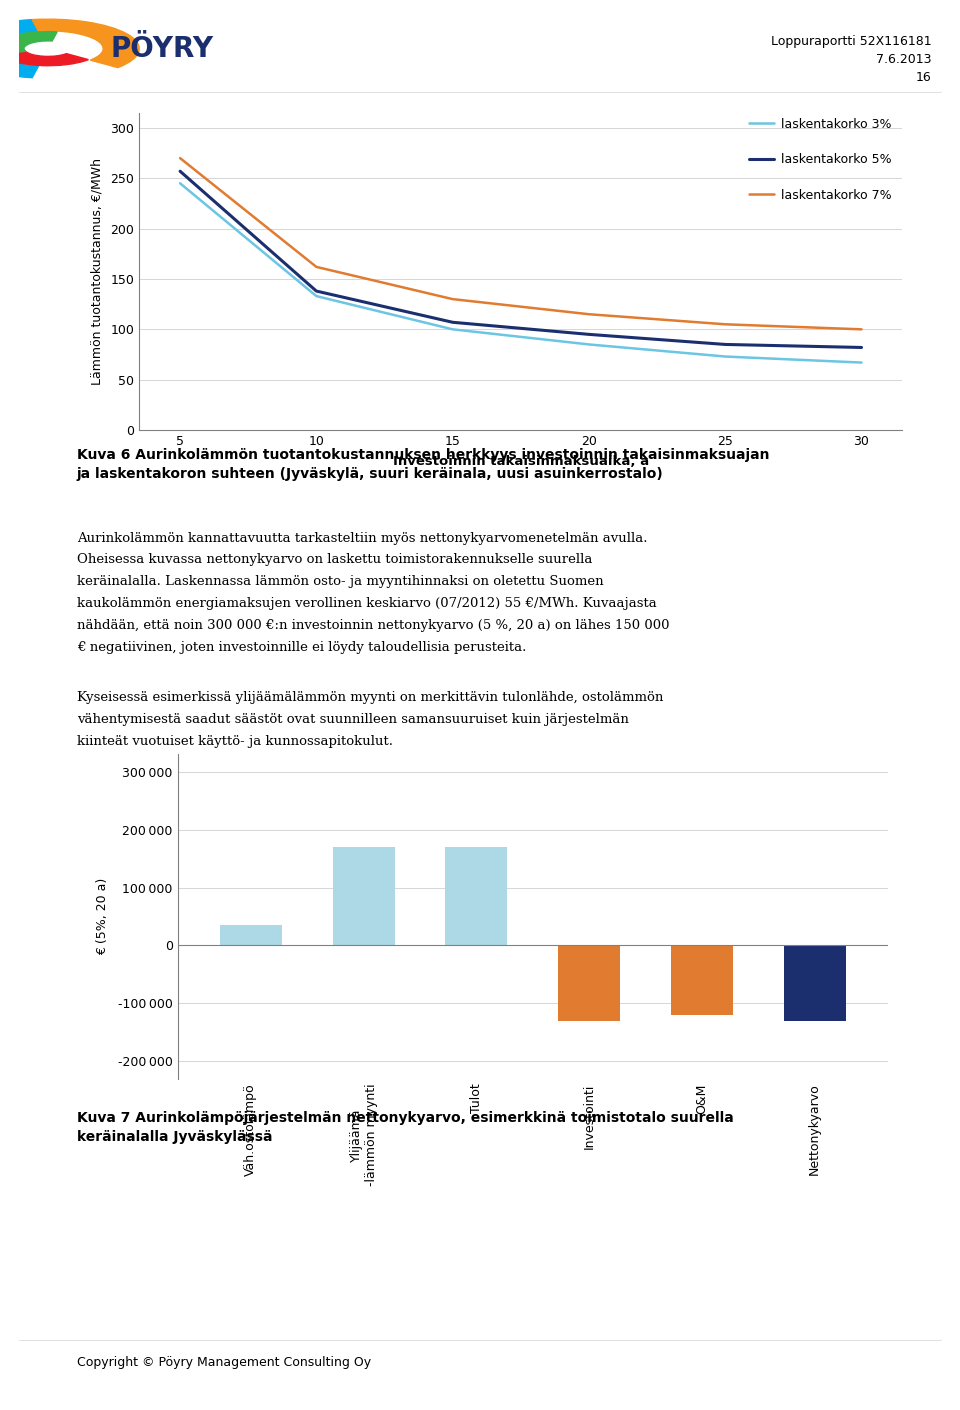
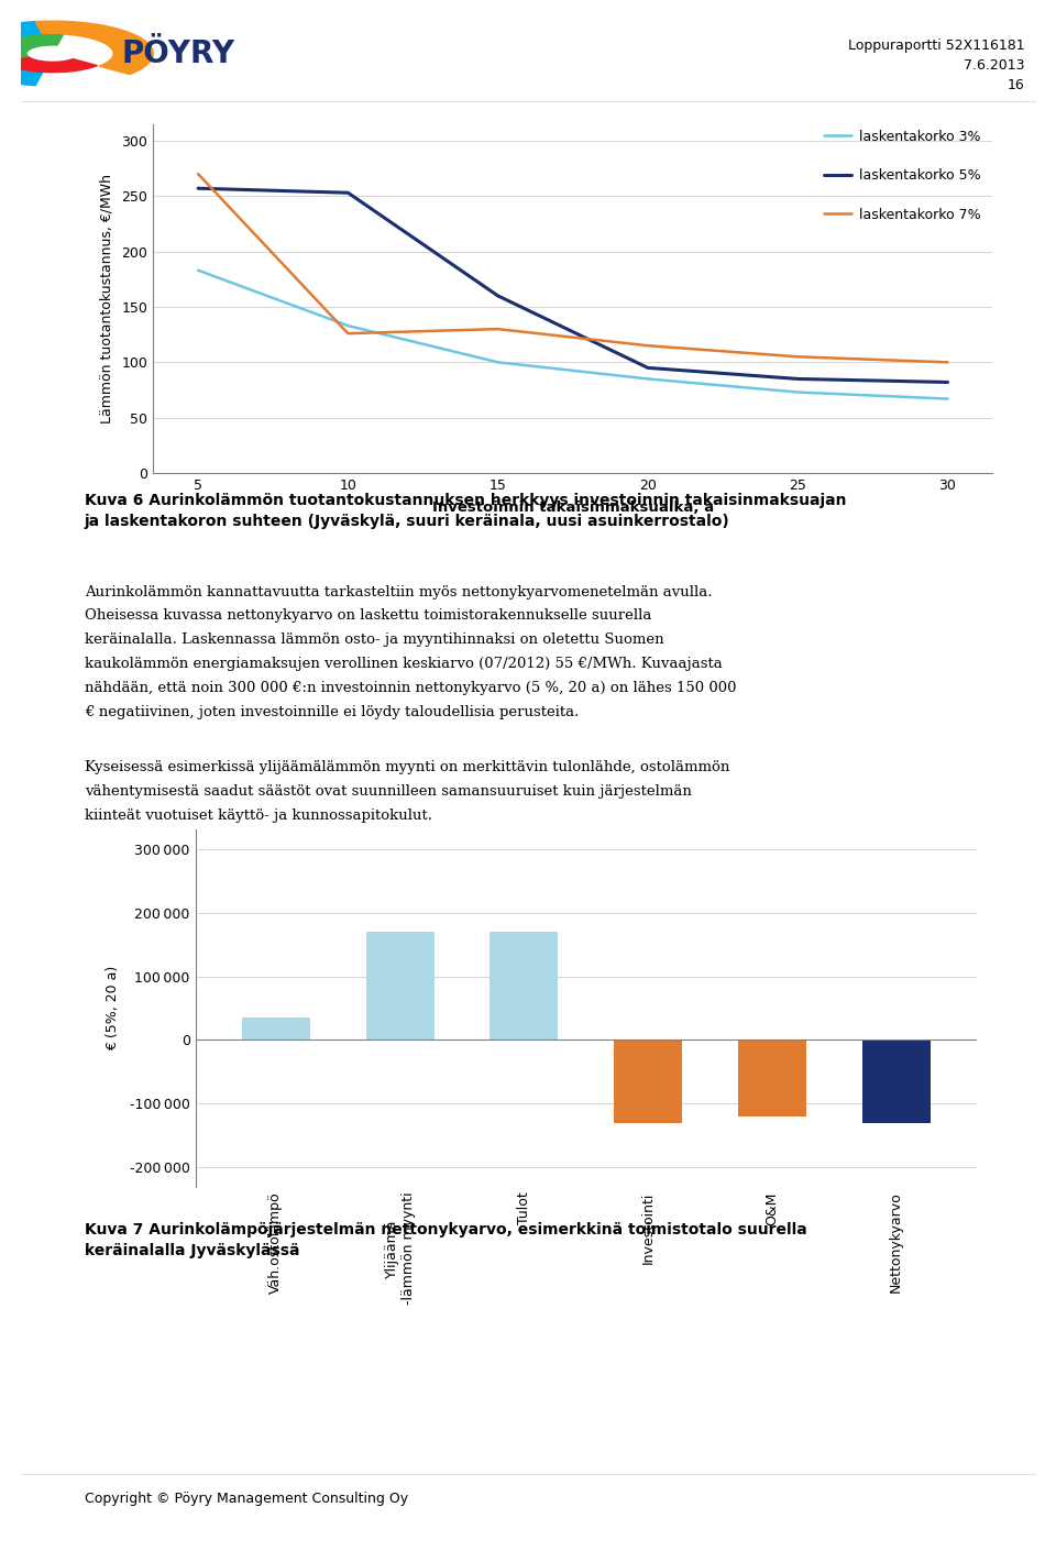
laskentakorko 3%/5: 245 -> 183
laskentakorko 5%/10: 138 -> 253
laskentakorko 7%/10: 162 -> 126
laskentakorko 5%/15: 107 -> 160
